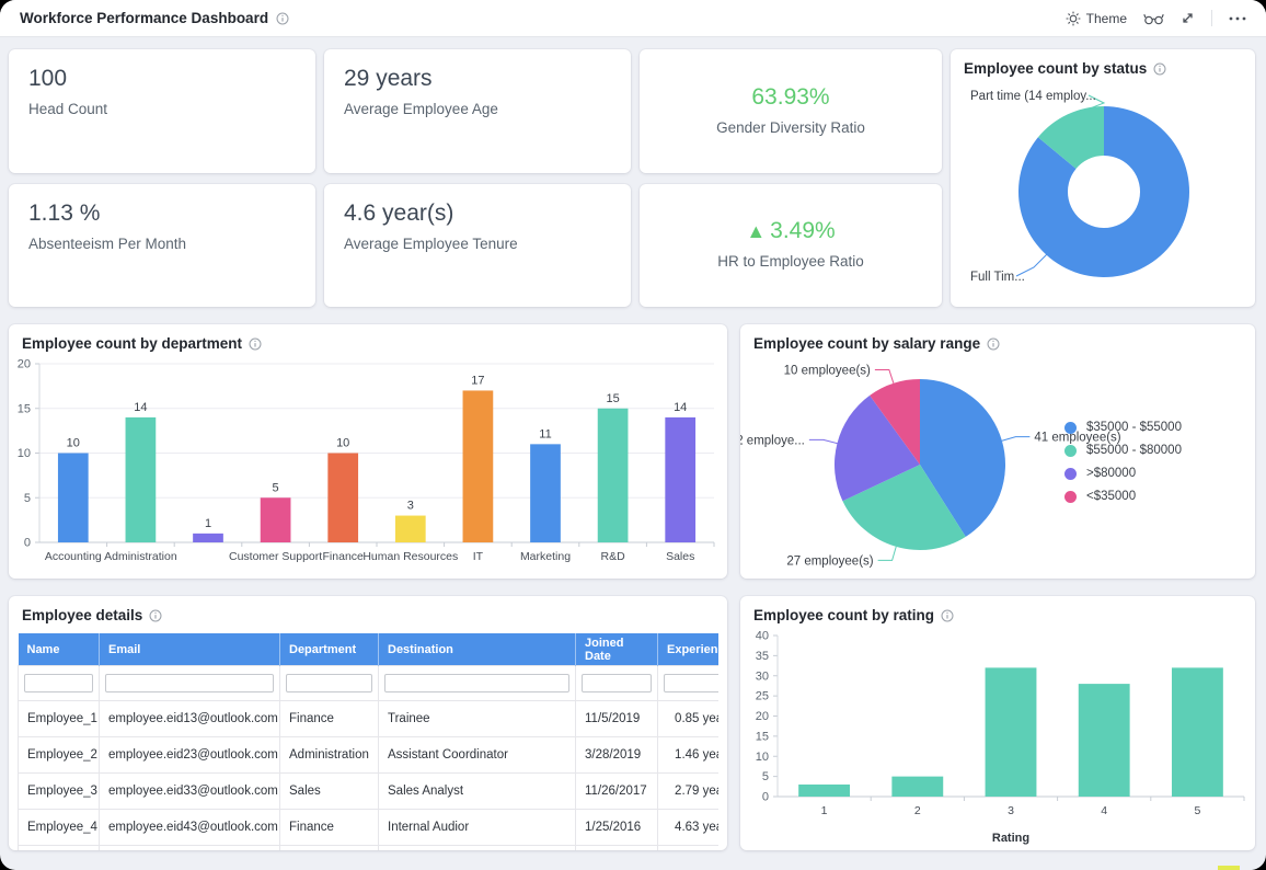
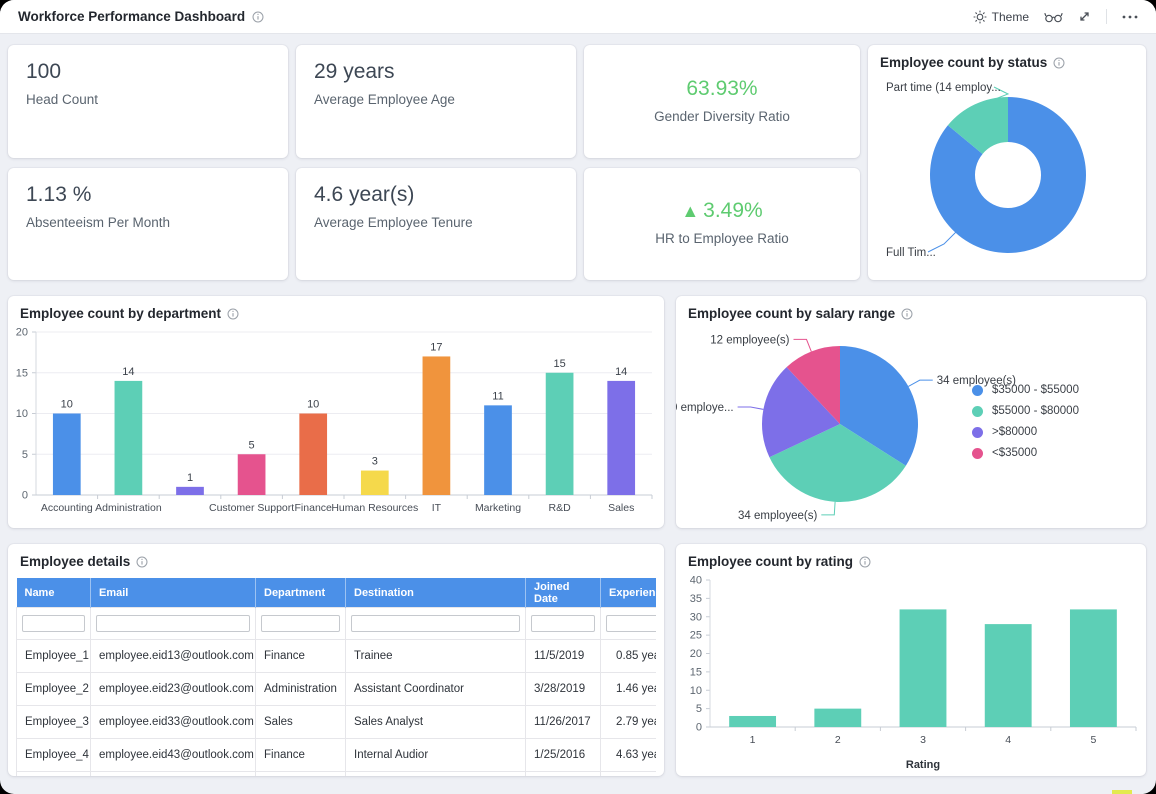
Employee count by salary range/$35000 - $55000: 41 -> 34
Employee count by salary range/$55000 - $80000: 27 -> 34
Employee count by salary range/>$80000: 22 -> 20
Employee count by salary range/<$35000: 10 -> 12
